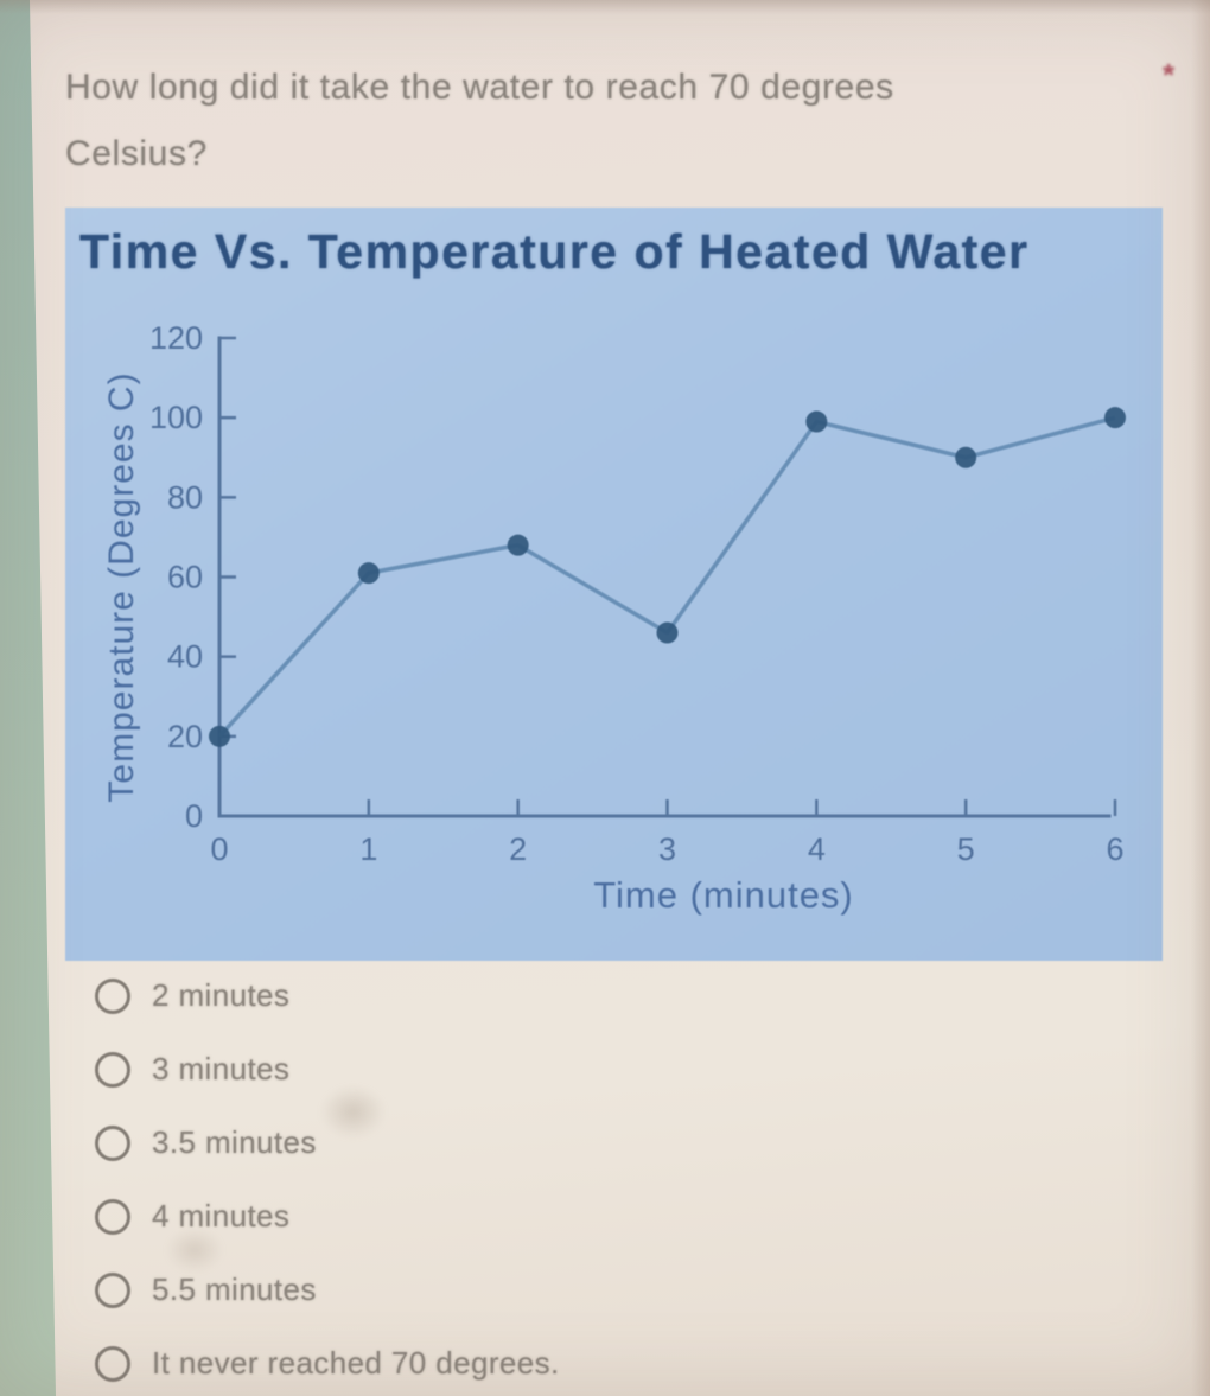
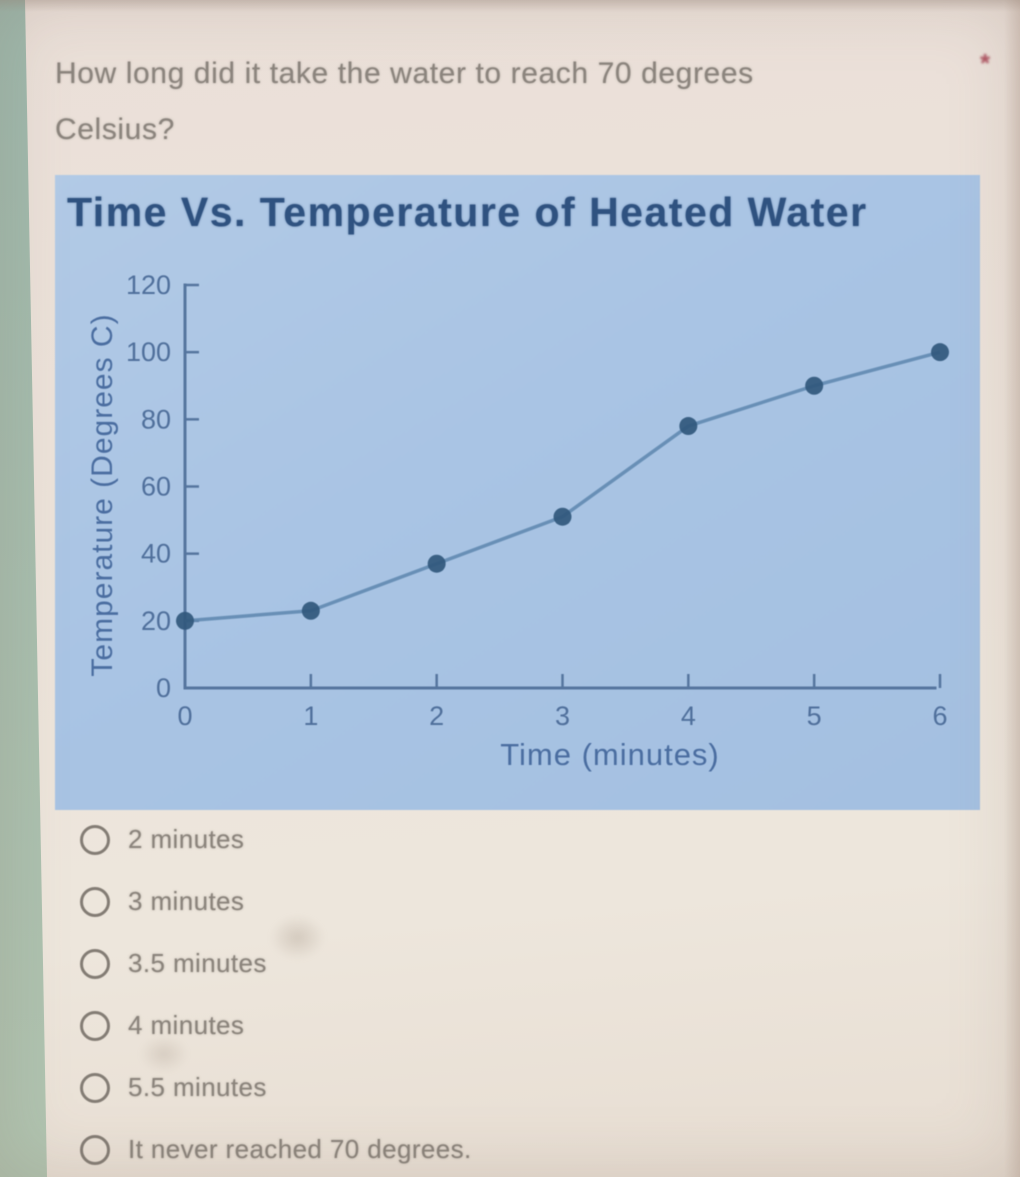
1: 61 -> 23
2: 68 -> 37
3: 46 -> 51
4: 99 -> 78
